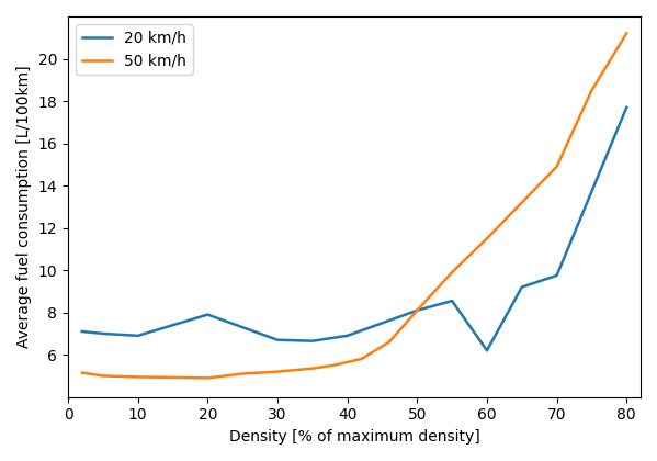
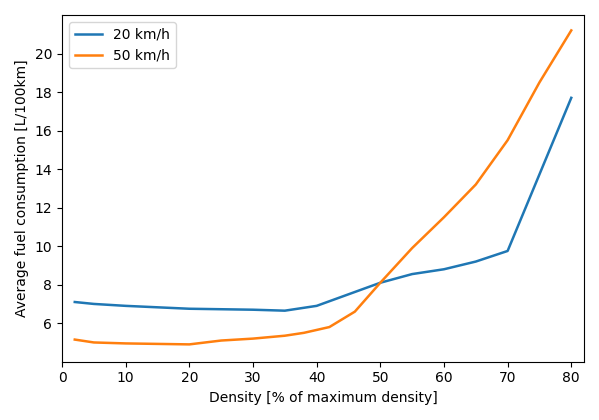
20 km/h/20: 7.9 -> 6.8
20 km/h/60: 6.2 -> 8.8
50 km/h/70: 14.9 -> 15.5
